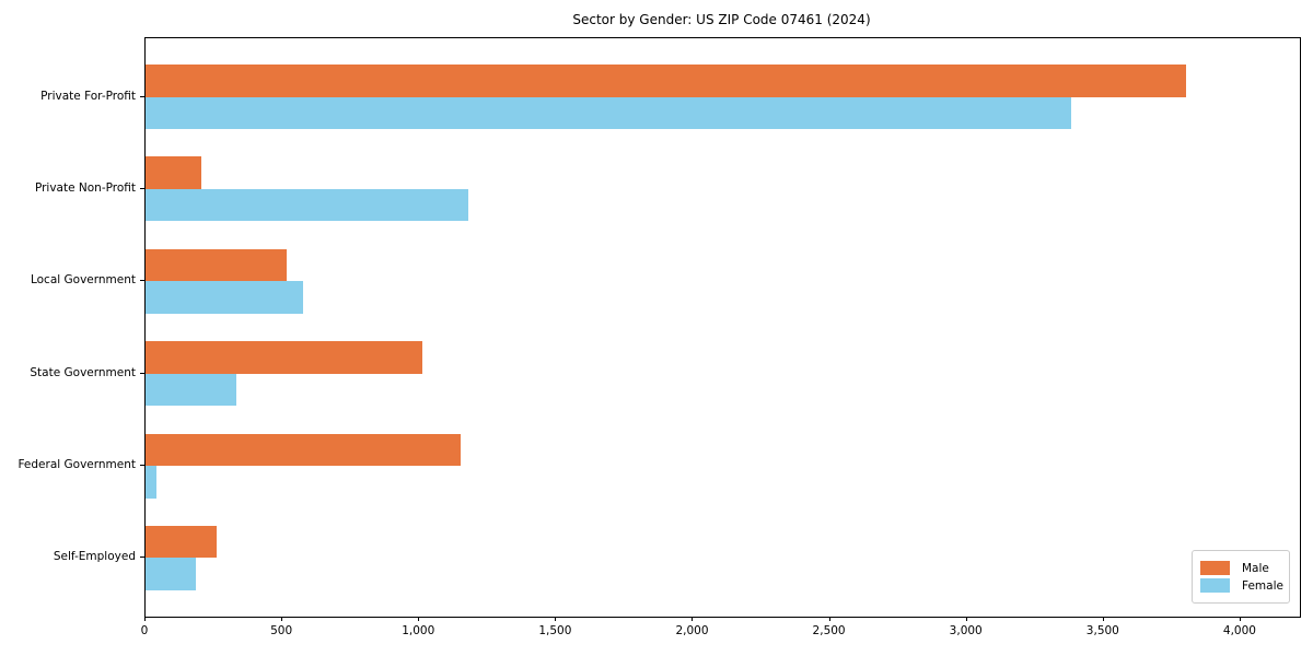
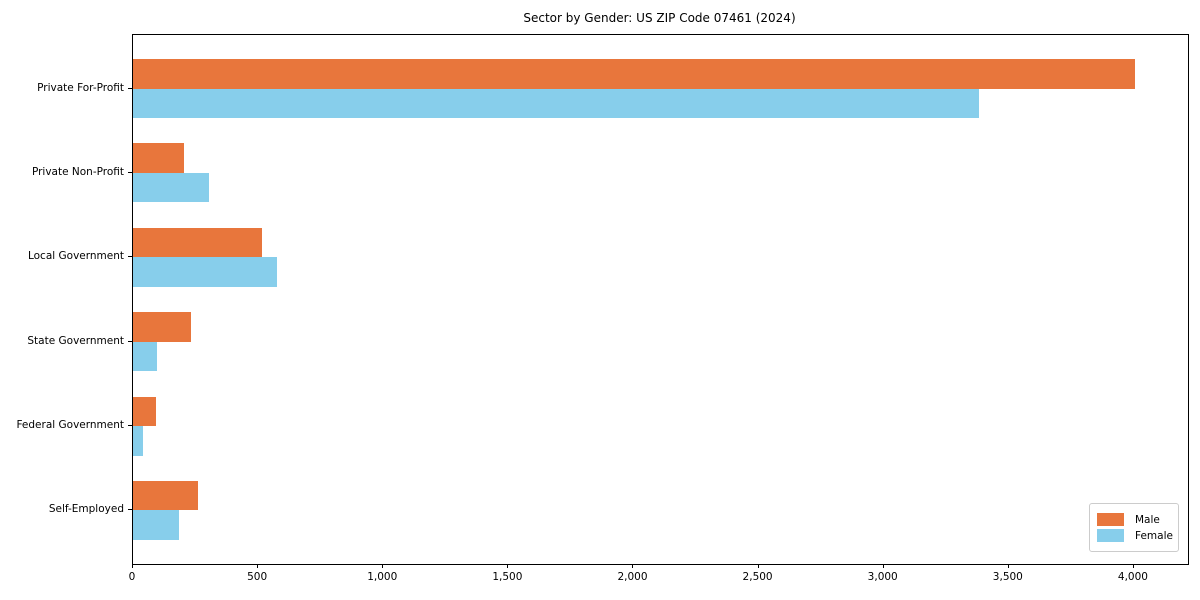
Male/Private For-Profit: 3800 -> 4000
Female/Private Non-Profit: 1180 -> 300
Male/State Government: 1010 -> 230
Female/State Government: 330 -> 100
Male/Federal Government: 1150 -> 90
